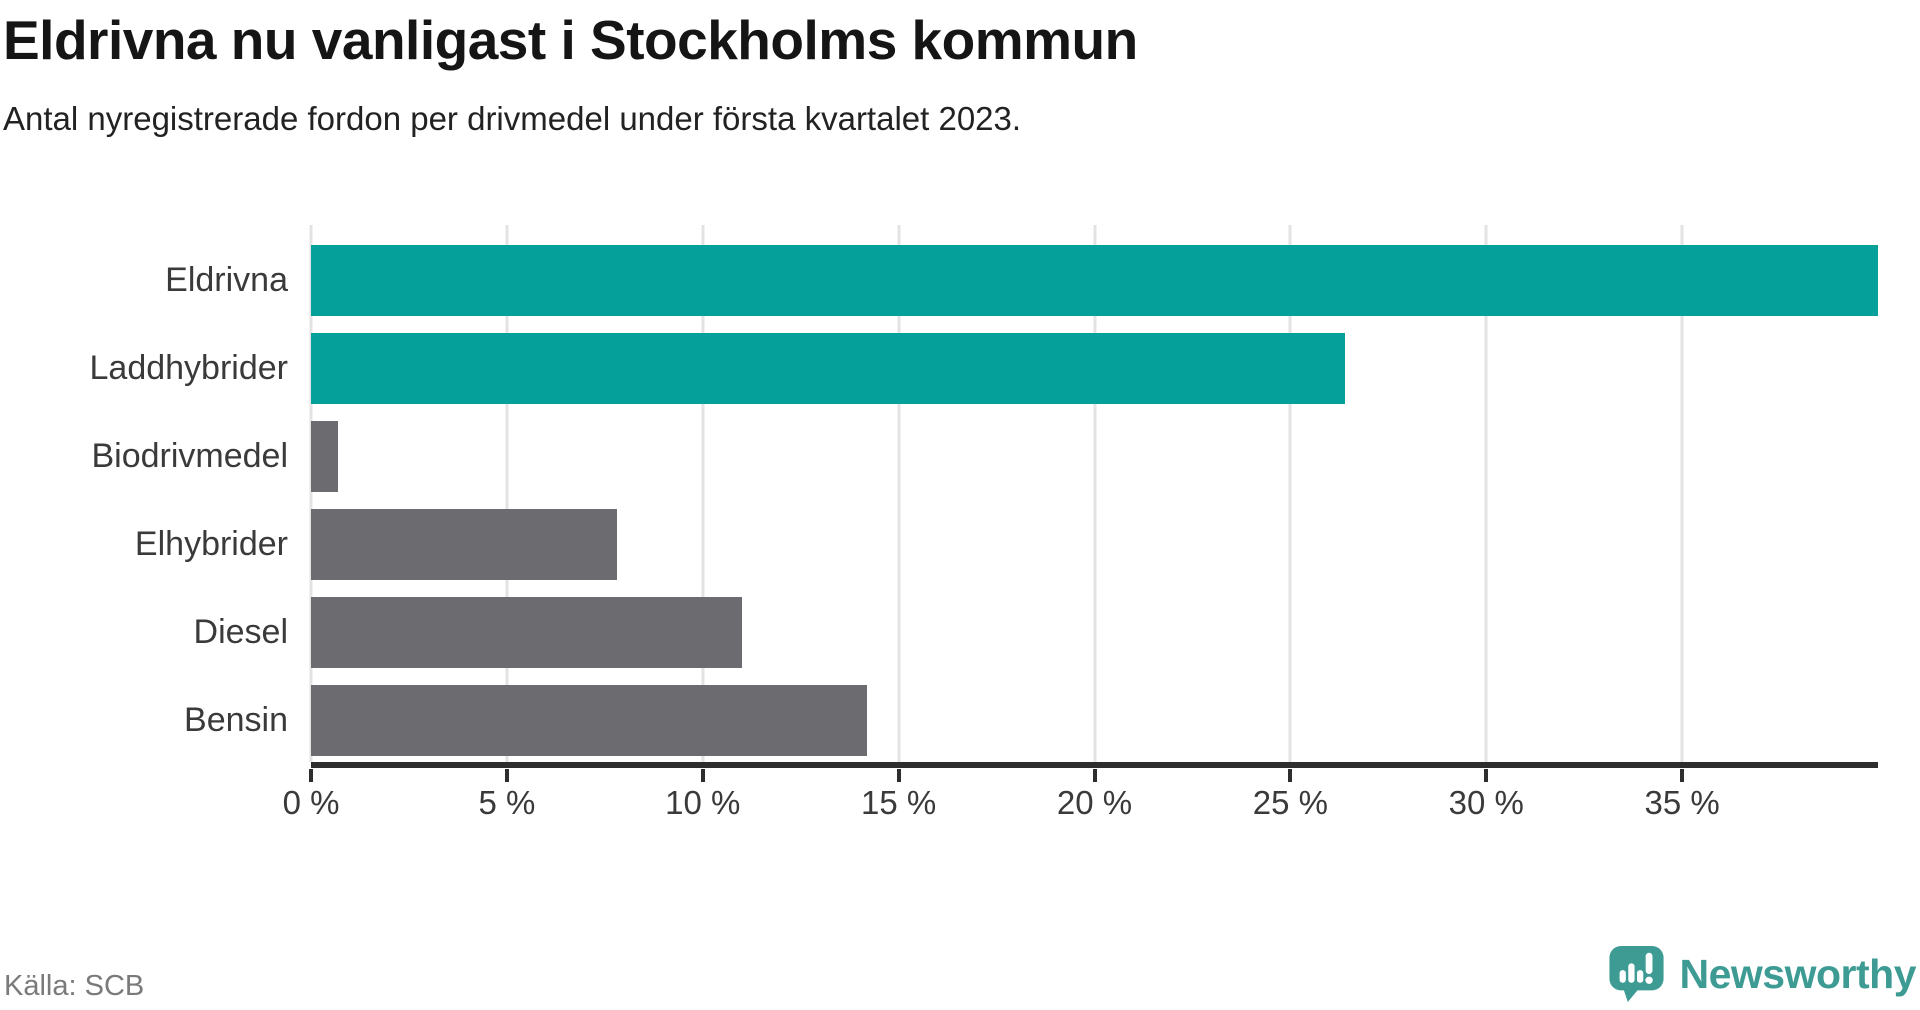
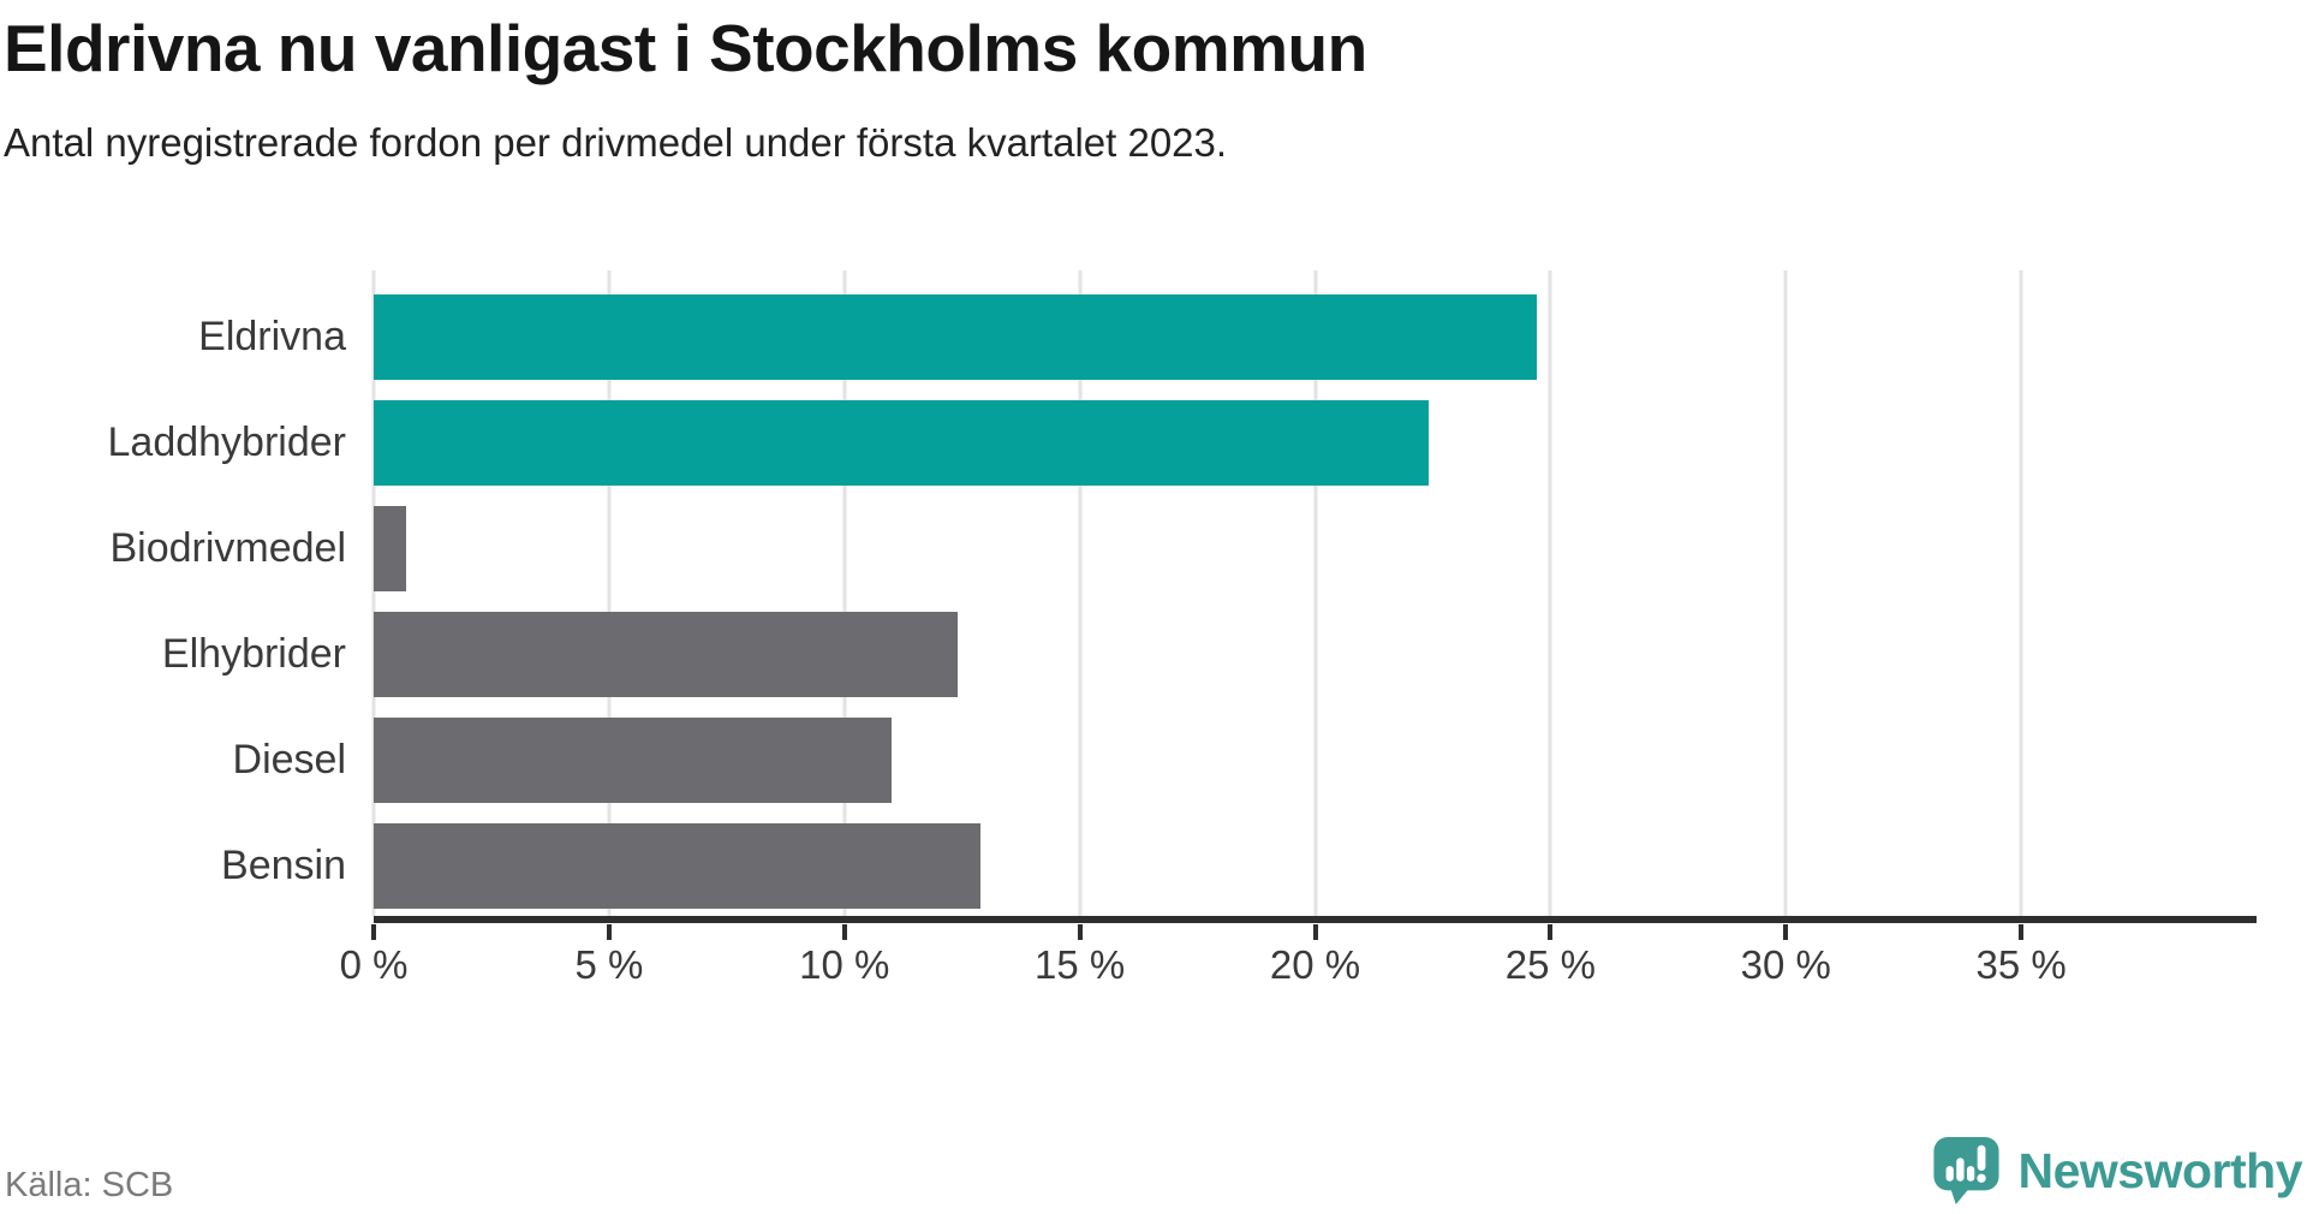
Eldrivna: 40.0% -> 24.7%
Laddhybrider: 26.4% -> 22.4%
Elhybrider: 7.8% -> 12.4%
Bensin: 14.2% -> 12.9%
